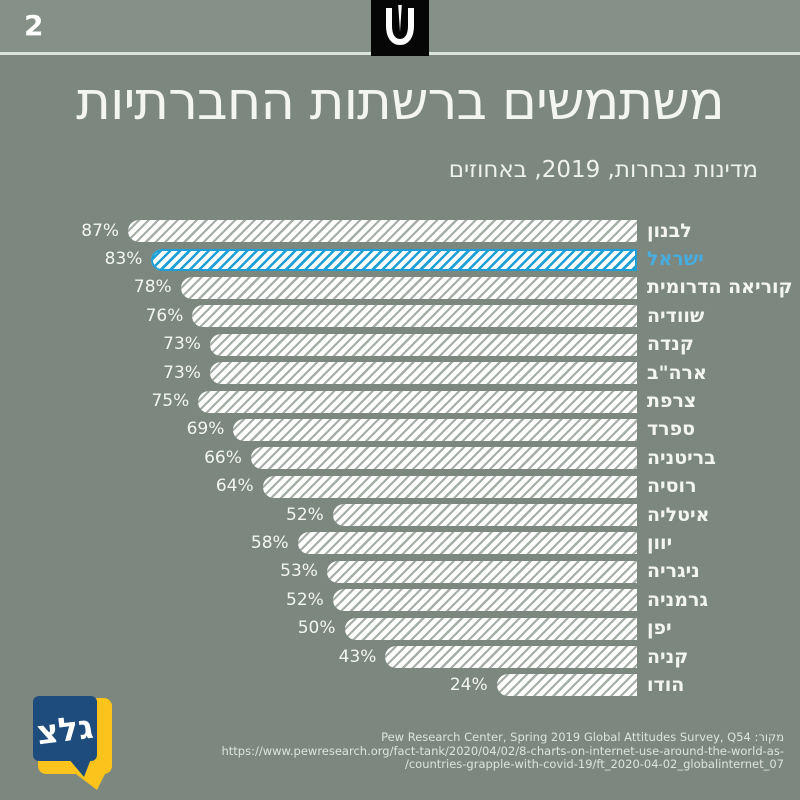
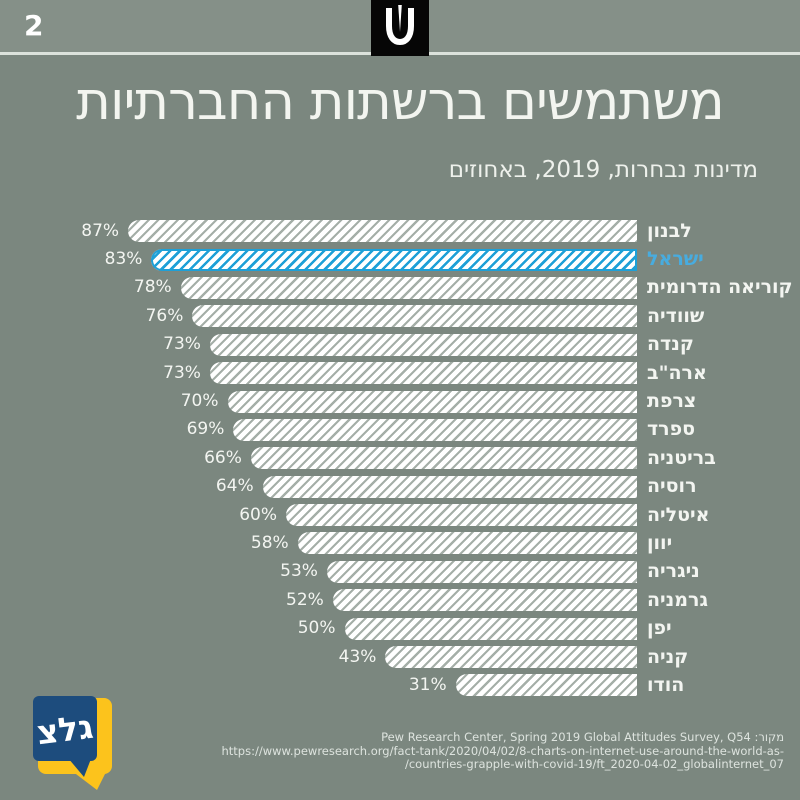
צרפת: 75% -> 70%
איטליה: 52% -> 60%
הודו: 24% -> 31%
